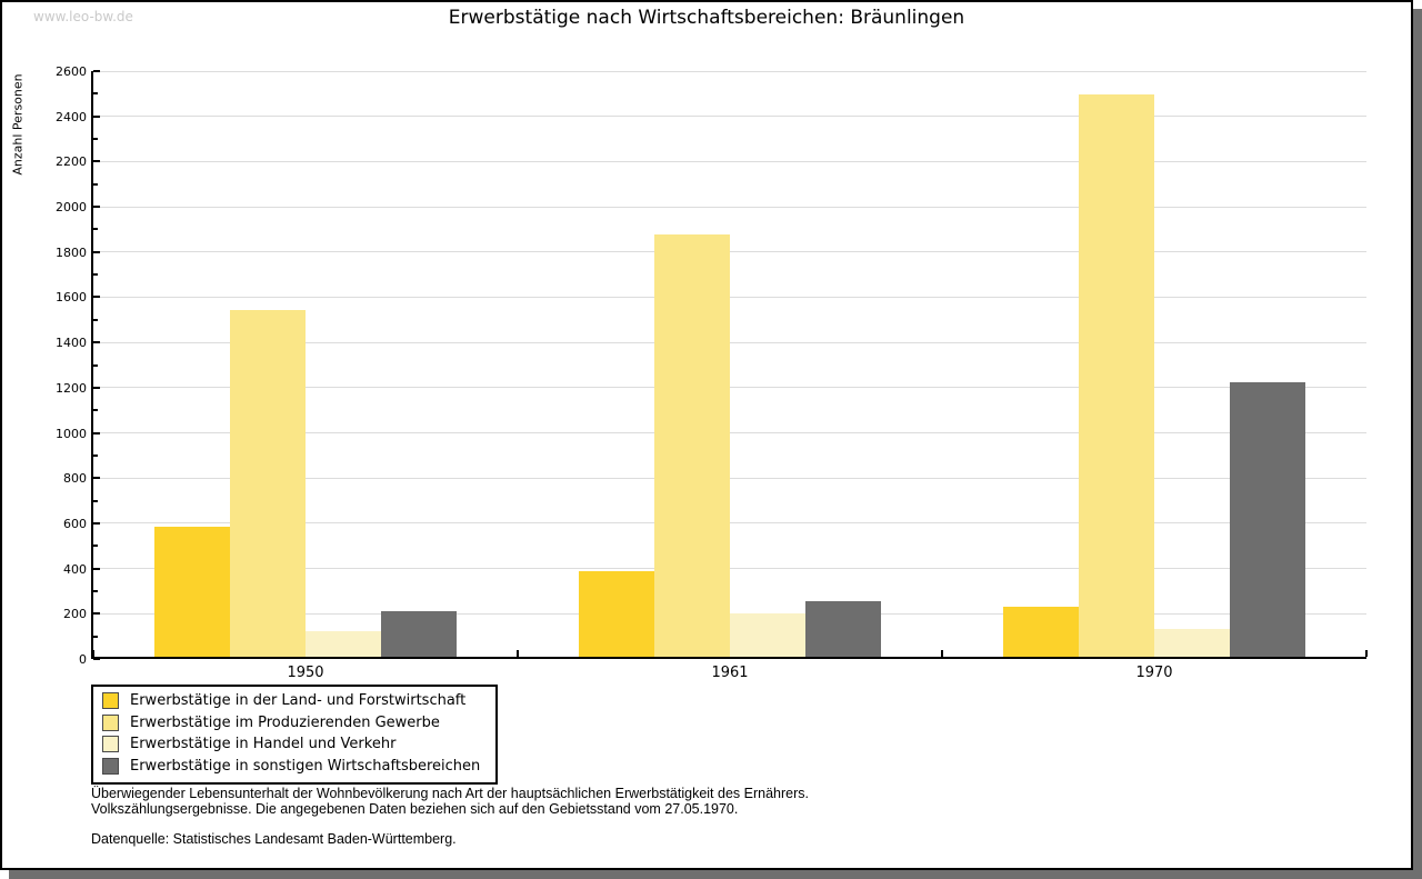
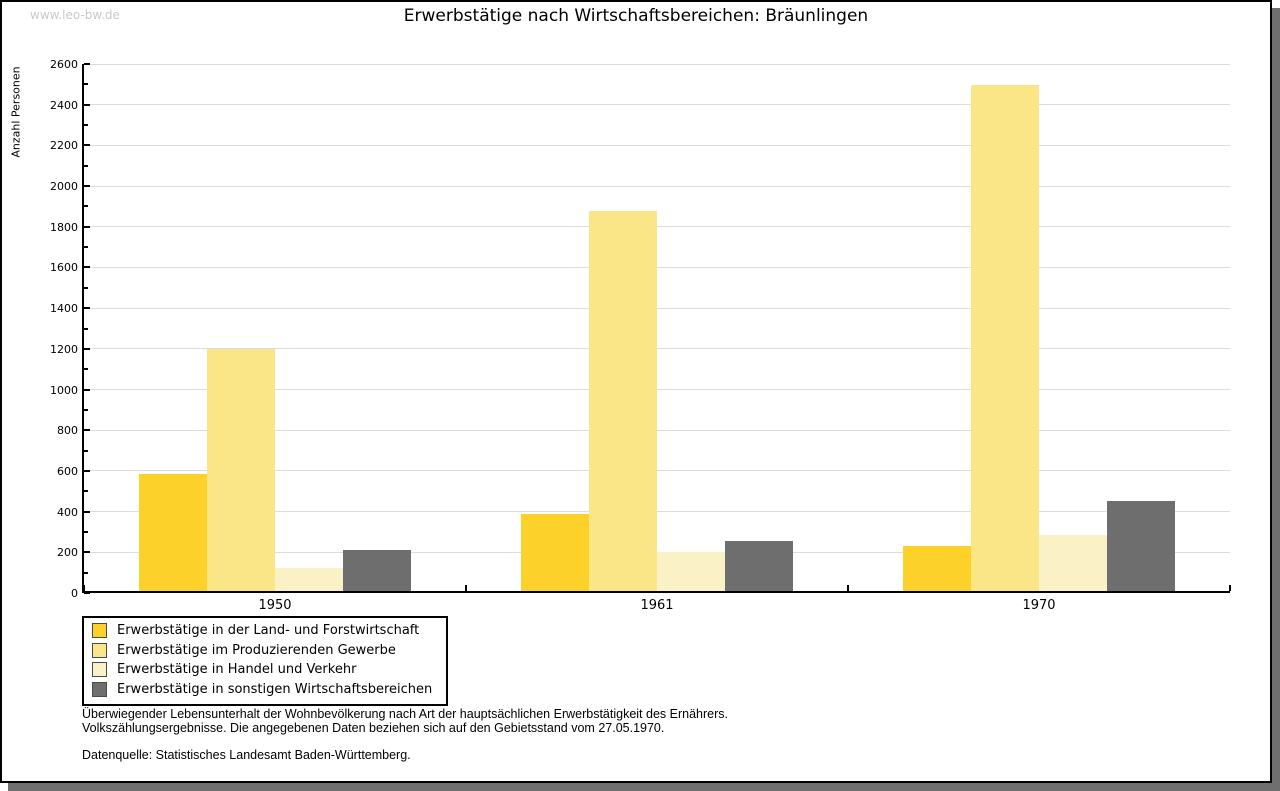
Erwerbstätige im Produzierenden Gewerbe/1950: 1540 -> 1200
Erwerbstätige in Handel und Verkehr/1970: 130 -> 280
Erwerbstätige in sonstigen Wirtschaftsbereichen/1970: 1220 -> 440
